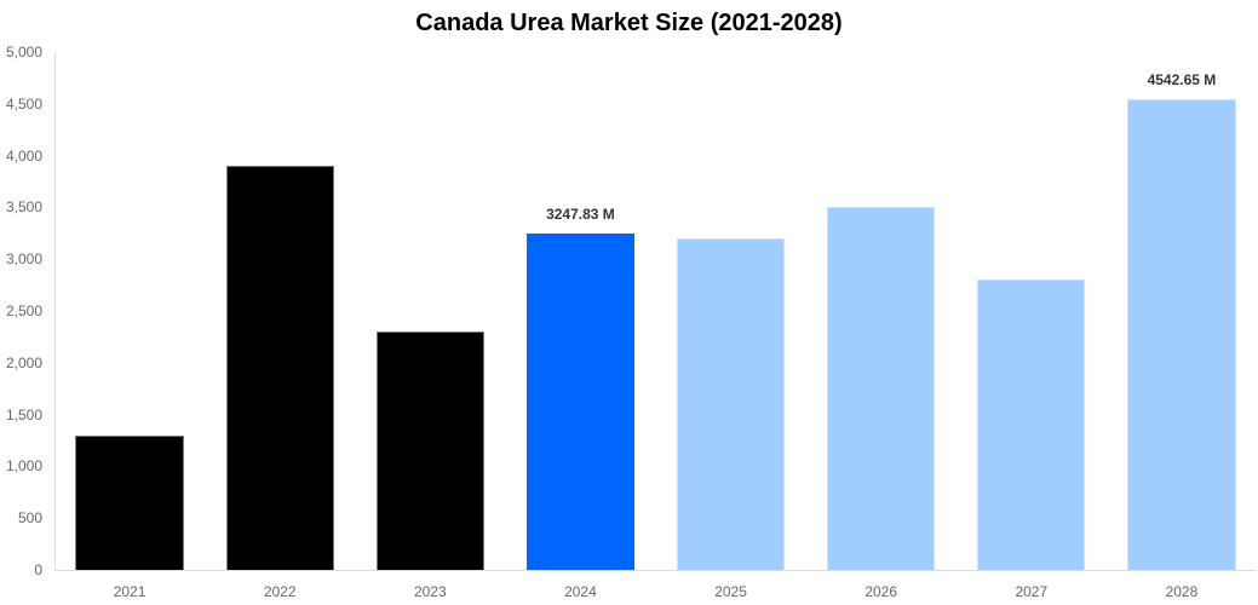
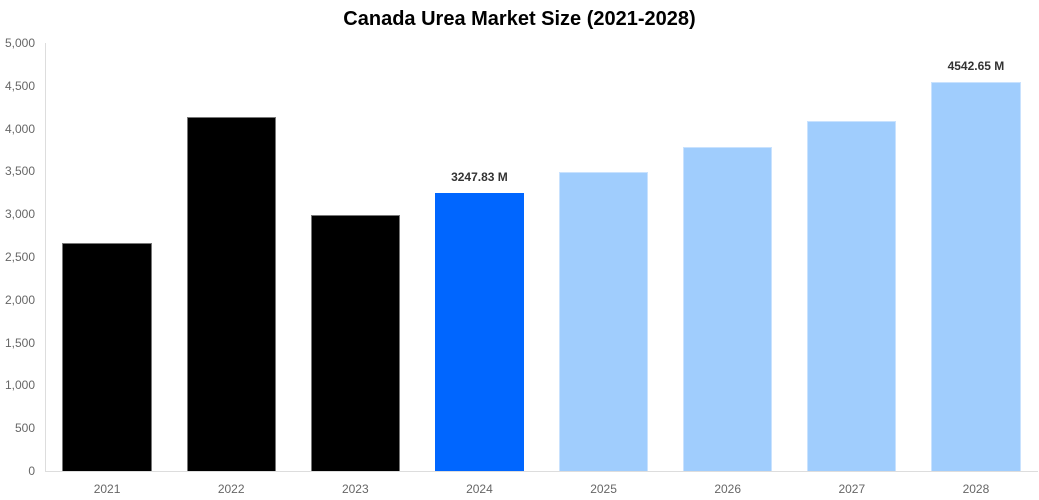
2021: 1300 -> 2700
2022: 3900 -> 4100
2023: 2300 -> 3000
2025: 3200 -> 3500
2026: 3500 -> 3800
2027: 2800 -> 4100
